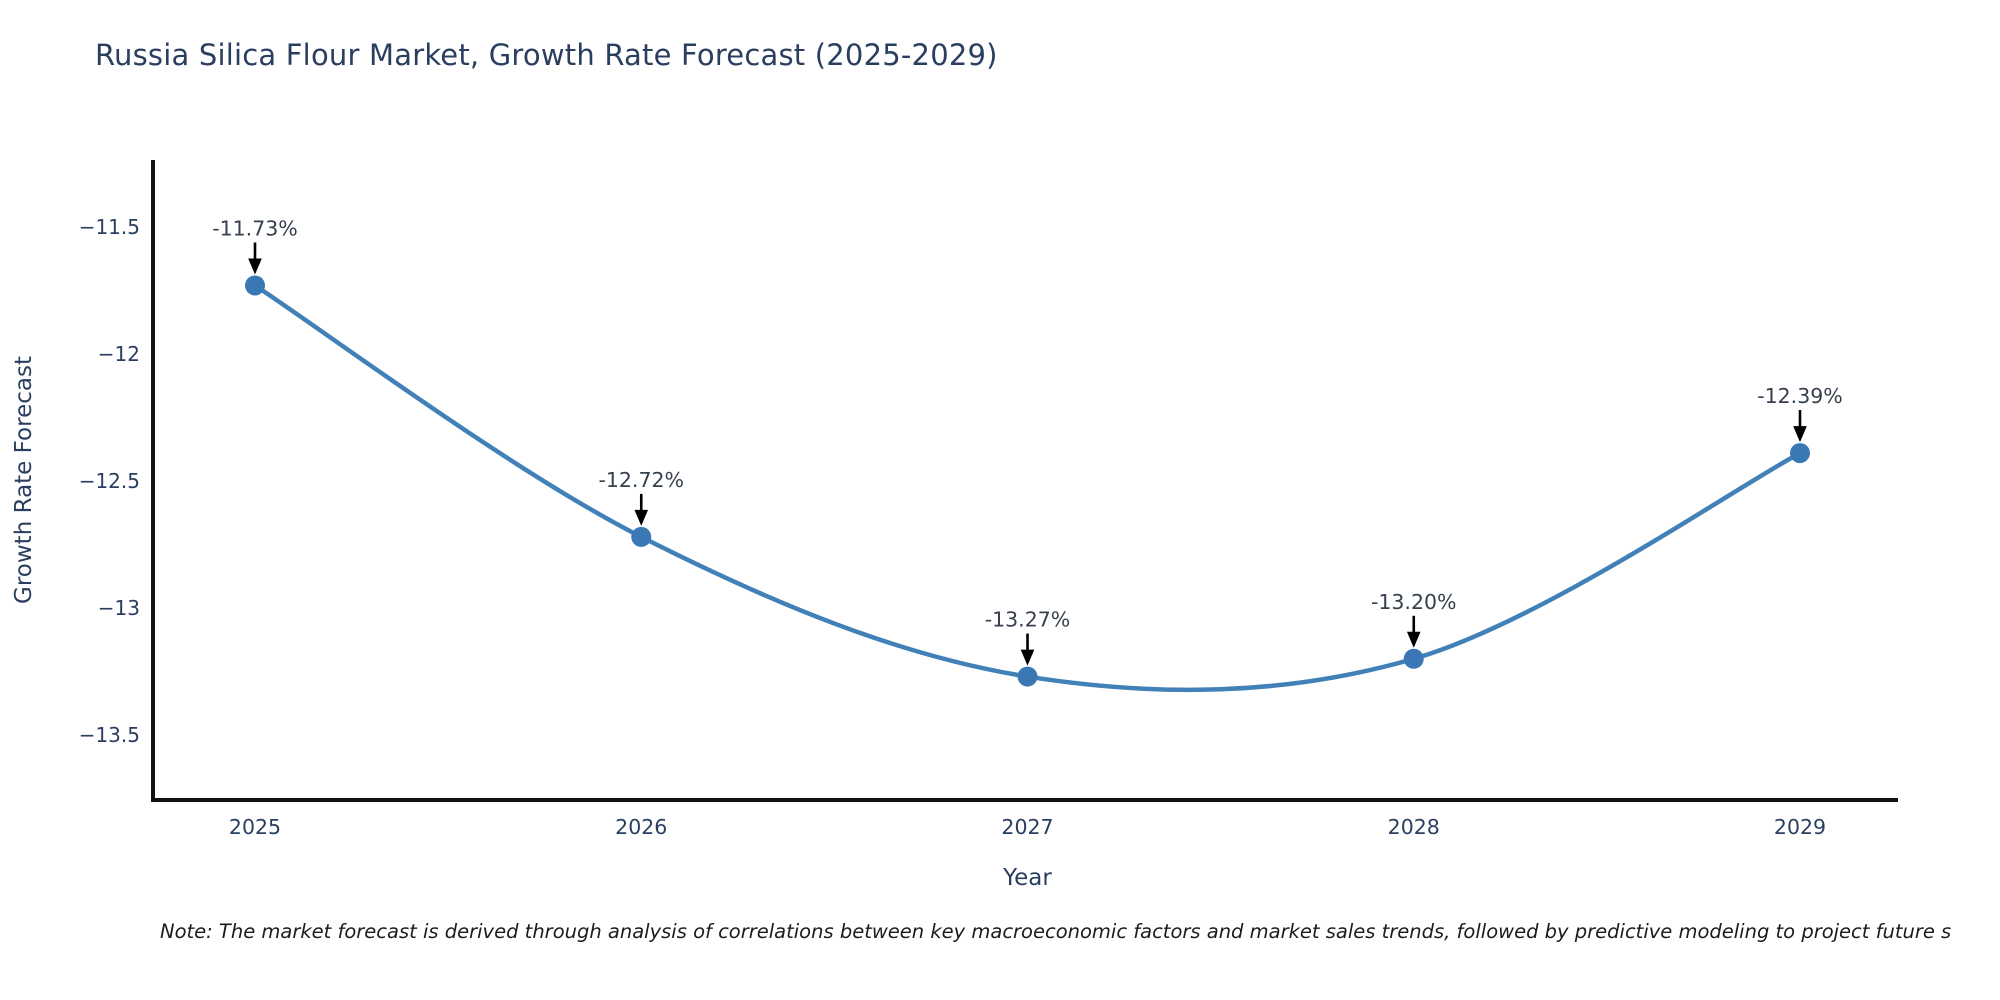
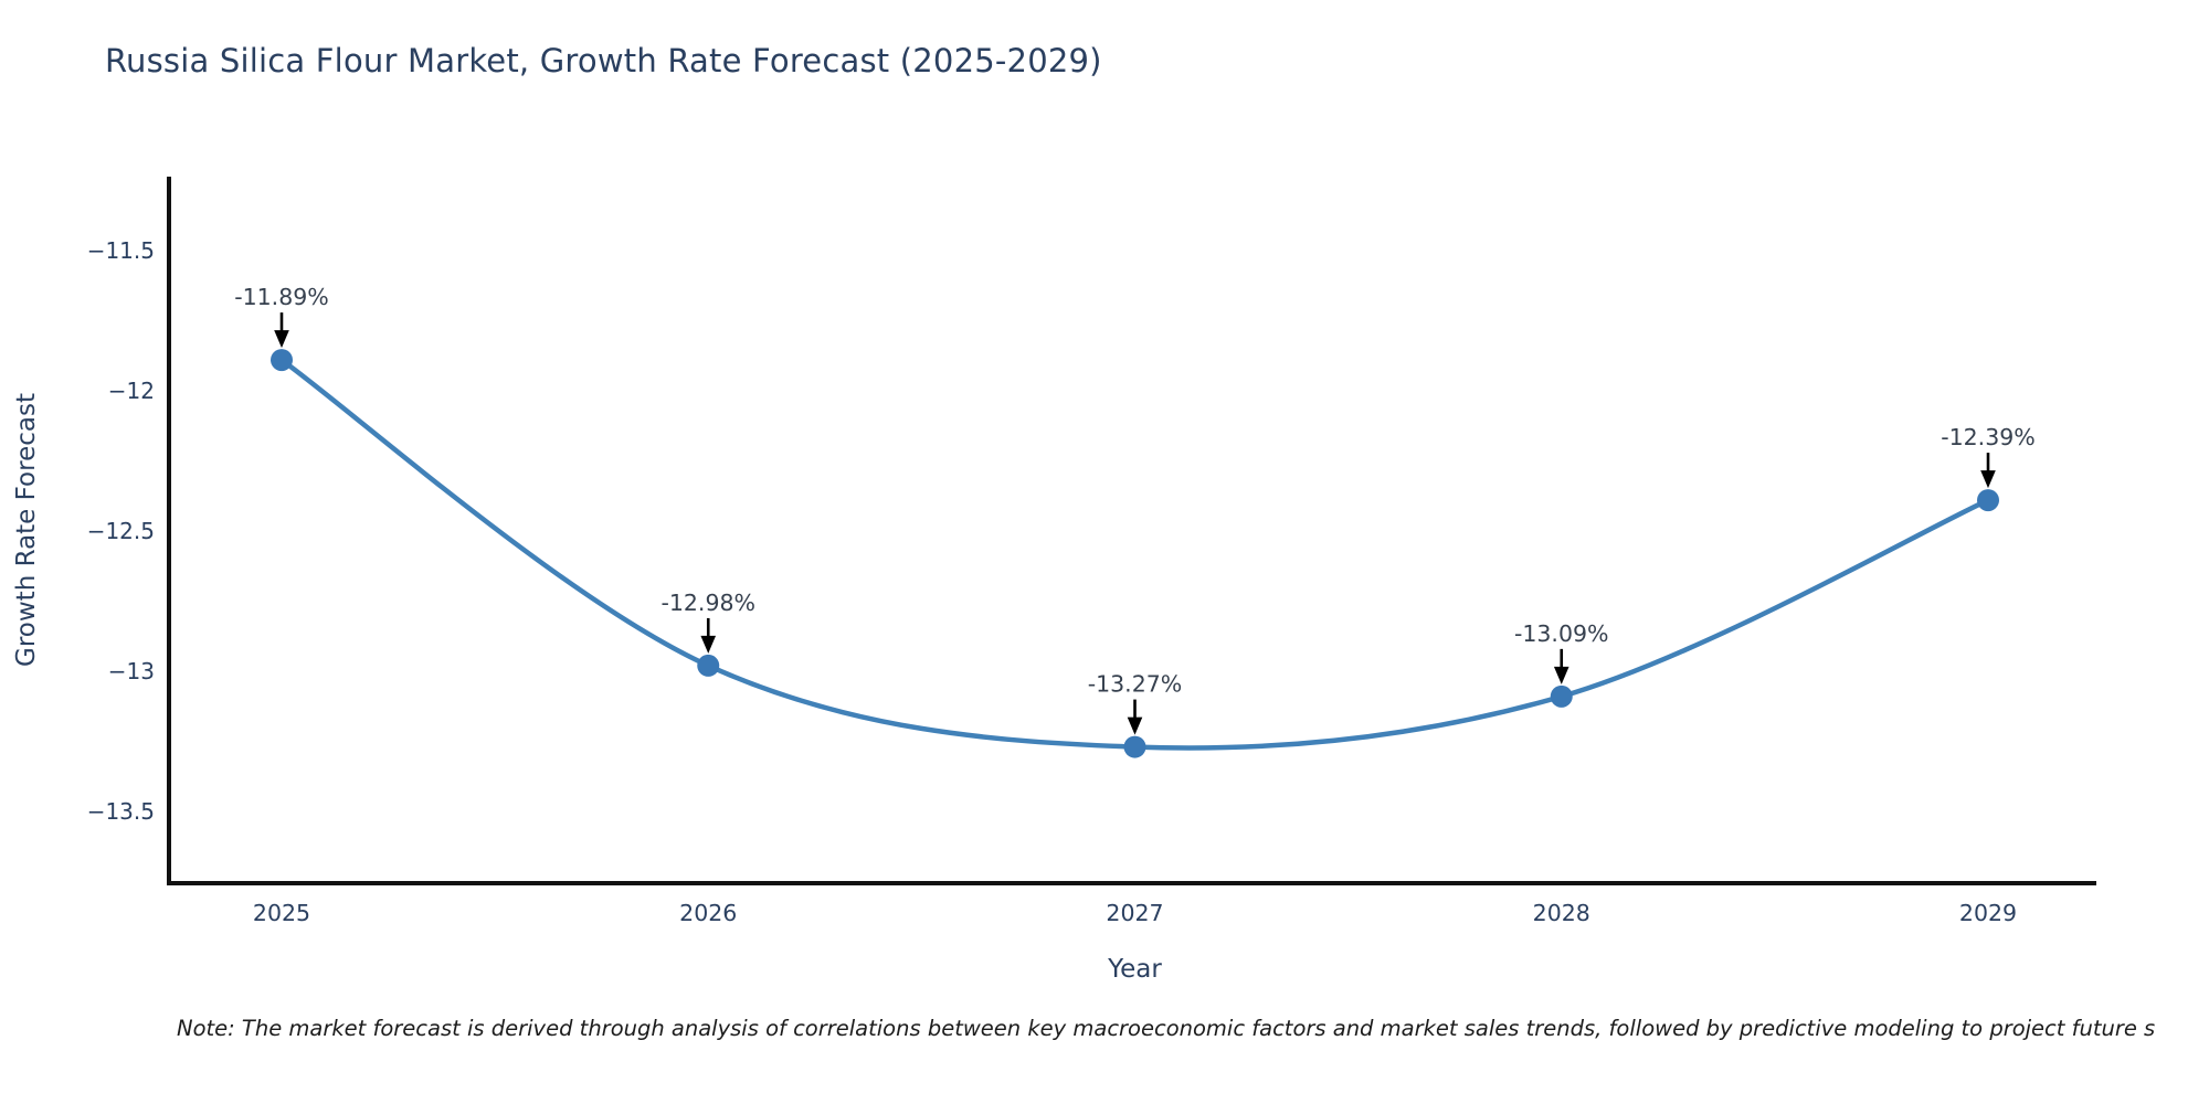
2025: -11.73% -> -11.89%
2026: -12.72% -> -12.98%
2028: -13.20% -> -13.09%
